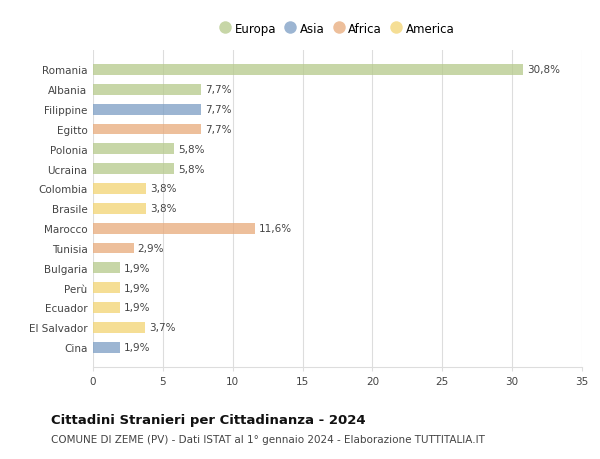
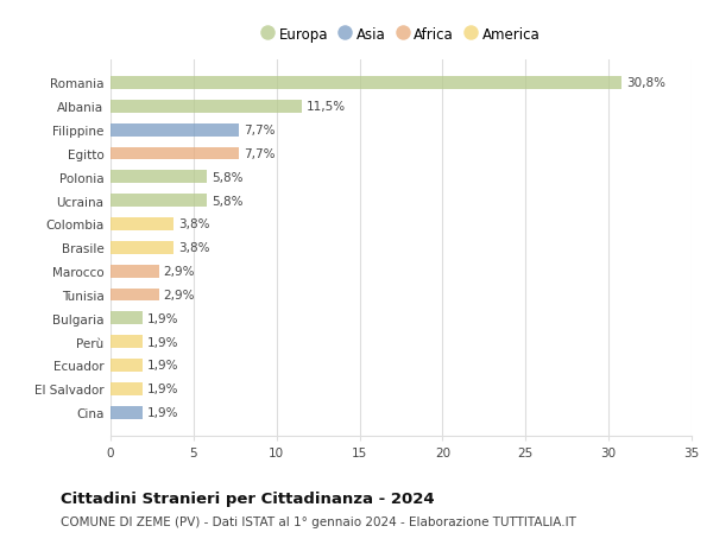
Albania: 7,7% -> 11,5%
Marocco: 11,6% -> 2,9%
El Salvador: 3,7% -> 1,9%
